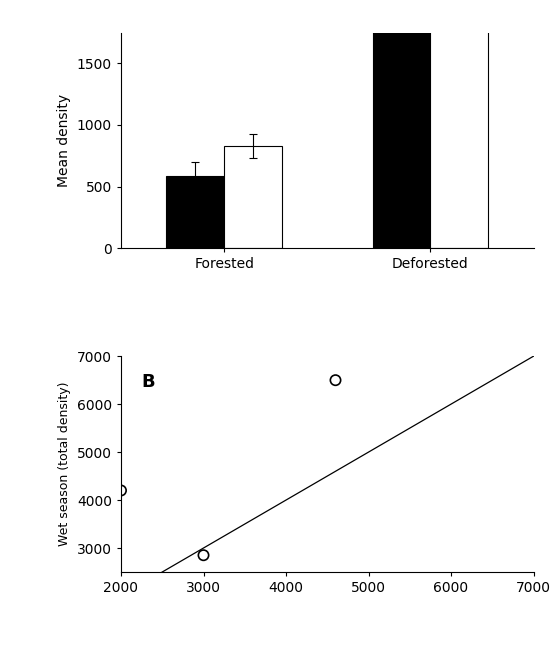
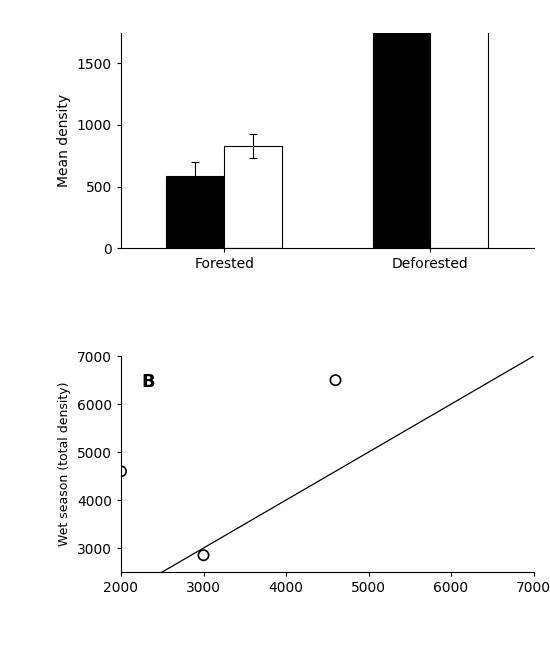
2000: 4200 -> 4600
